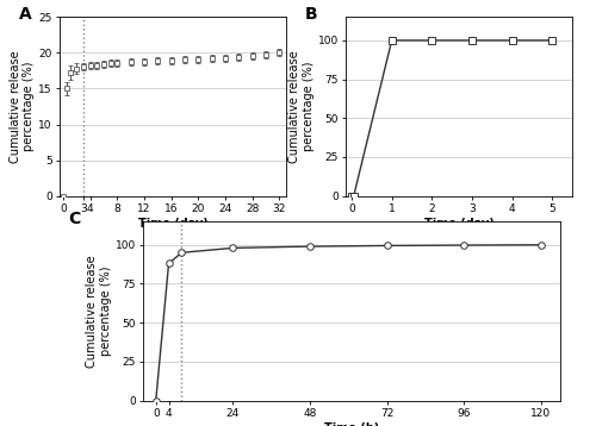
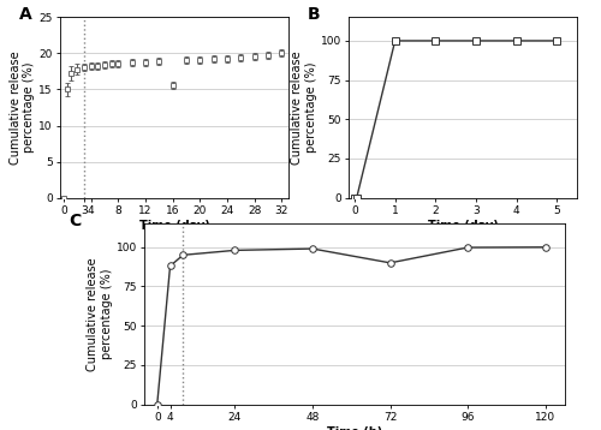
16: 18.9 -> 15.6
72: 100 -> 90
